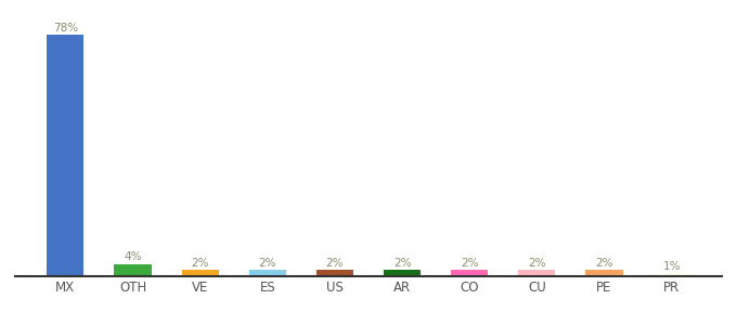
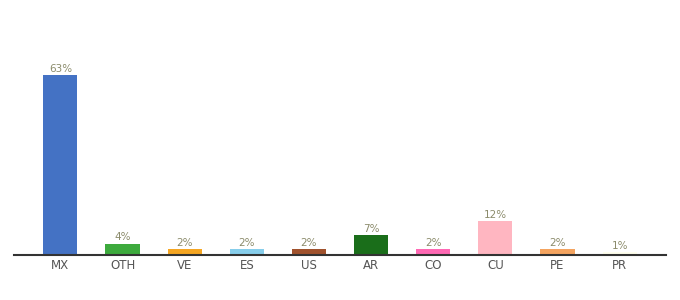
MX: 78% -> 63%
AR: 2% -> 7%
CU: 2% -> 12%
